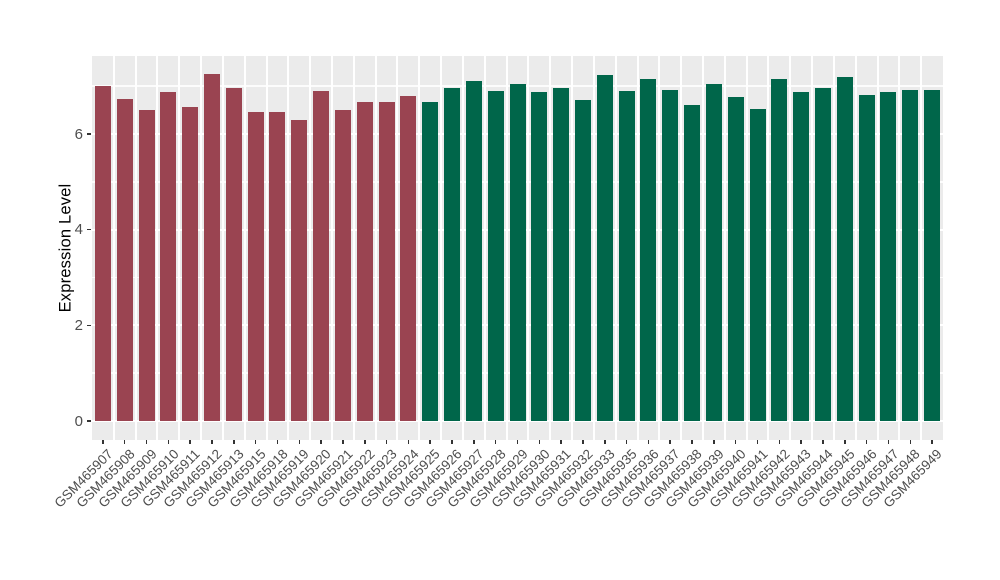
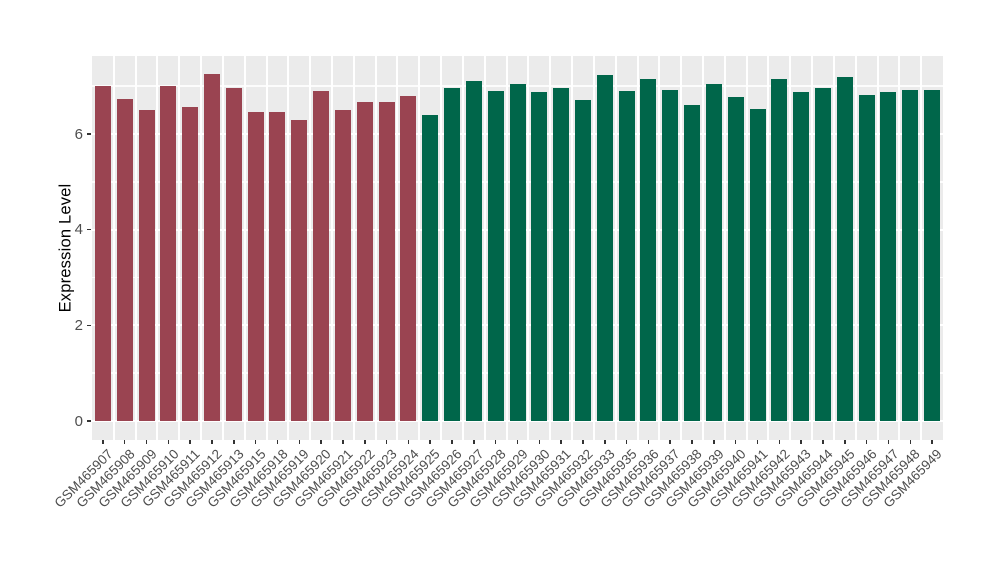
GSM465910: 6.9 -> 7.0
GSM465925: 6.7 -> 6.4
